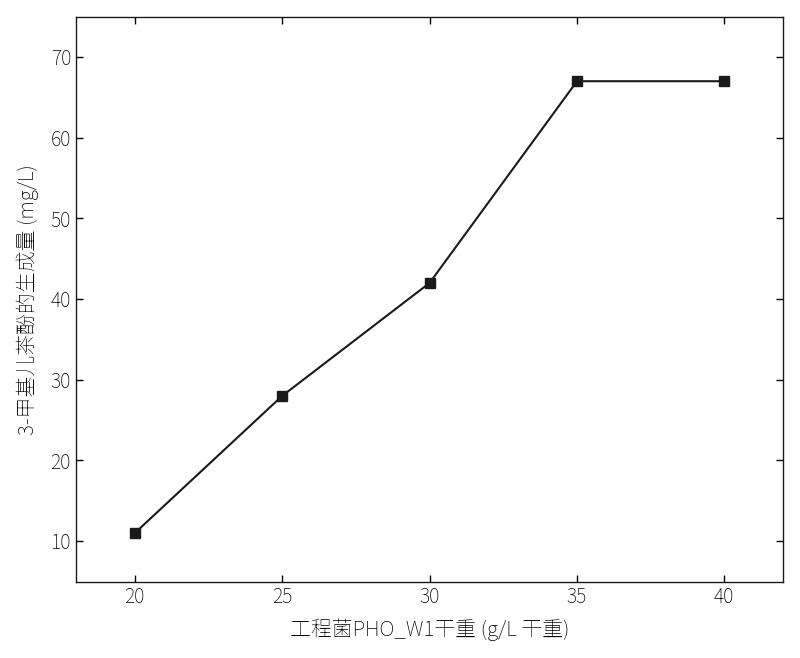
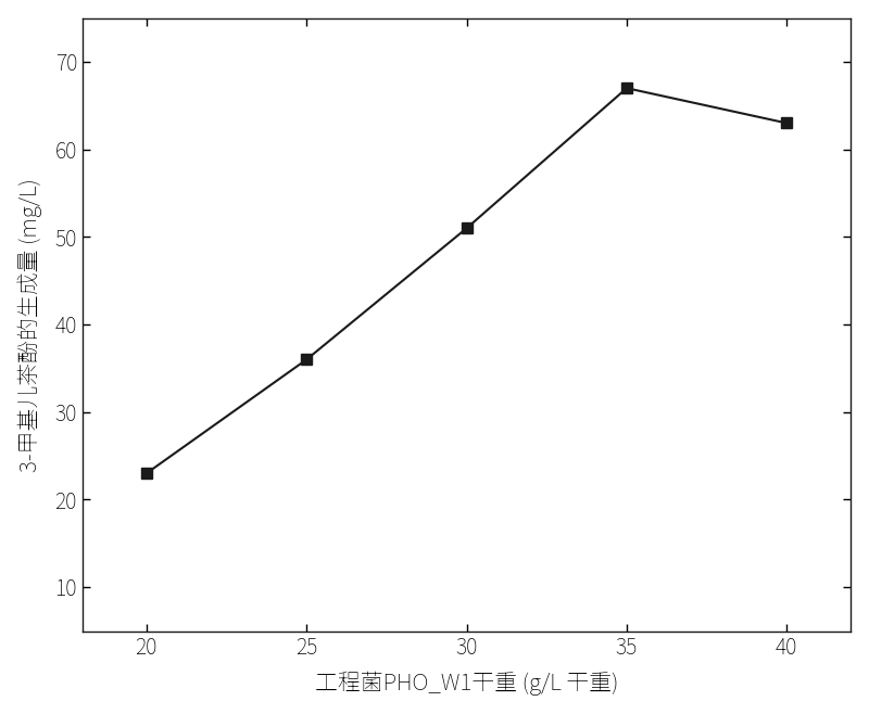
20: 11 -> 23
25: 28 -> 36
30: 42 -> 51
40: 67 -> 63
